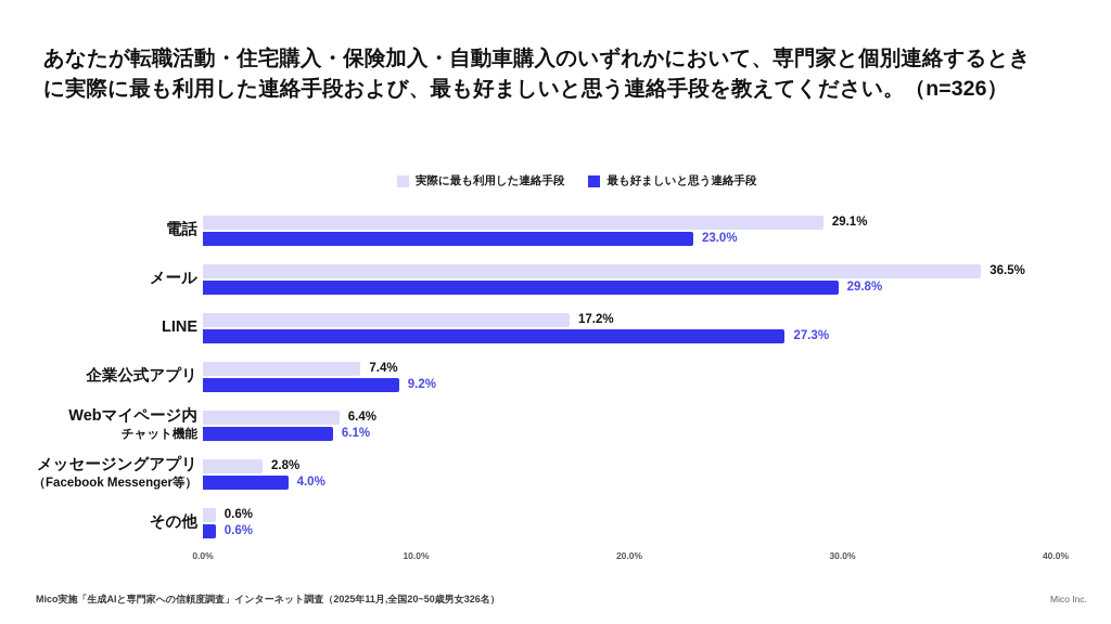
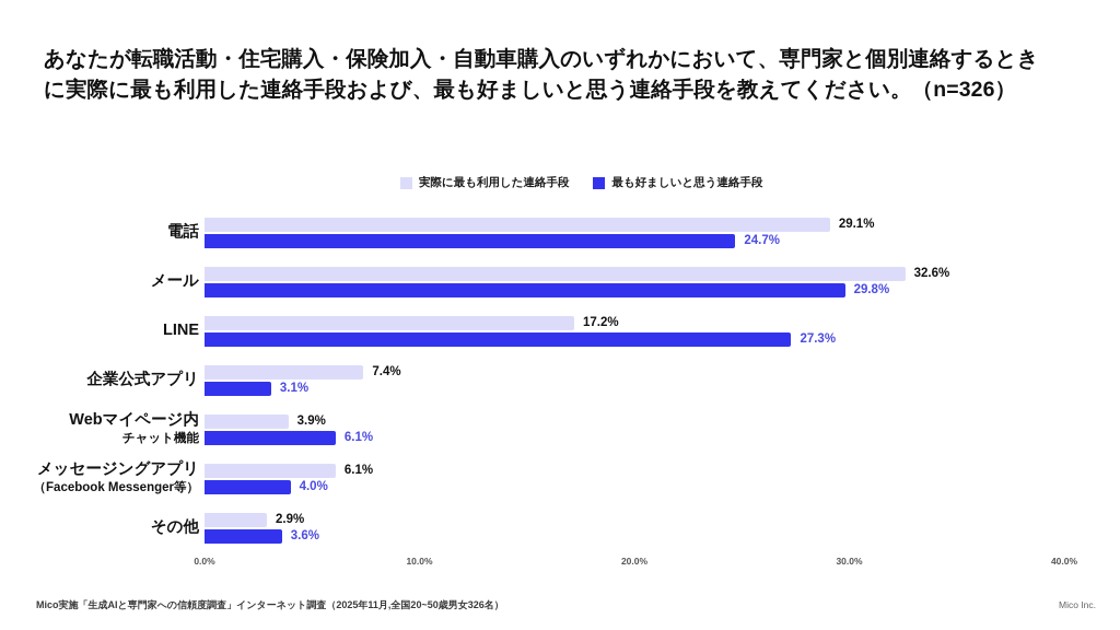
最も好ましいと思う連絡手段/電話: 23.0% -> 24.7%
実際に最も利用した連絡手段/メール: 36.5% -> 32.6%
最も好ましいと思う連絡手段/企業公式アプリ: 9.2% -> 3.1%
実際に最も利用した連絡手段/Webマイページ内チャット機能: 6.4% -> 3.9%
実際に最も利用した連絡手段/メッセージングアプリ（Facebook Messenger等）: 2.8% -> 6.1%
実際に最も利用した連絡手段/その他: 0.6% -> 2.9%
最も好ましいと思う連絡手段/その他: 0.6% -> 3.6%
